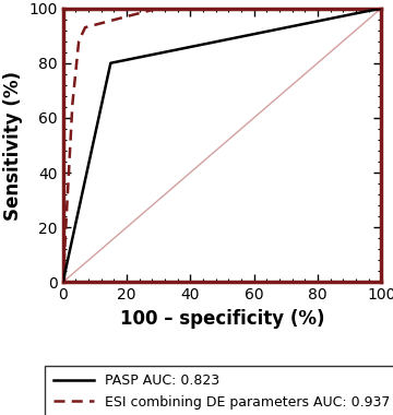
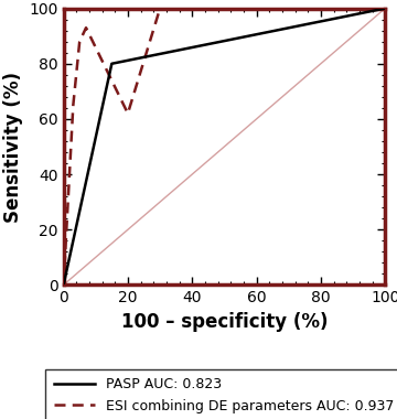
ESI combining DE parameters AUC: 0.937/20: 97 -> 62
